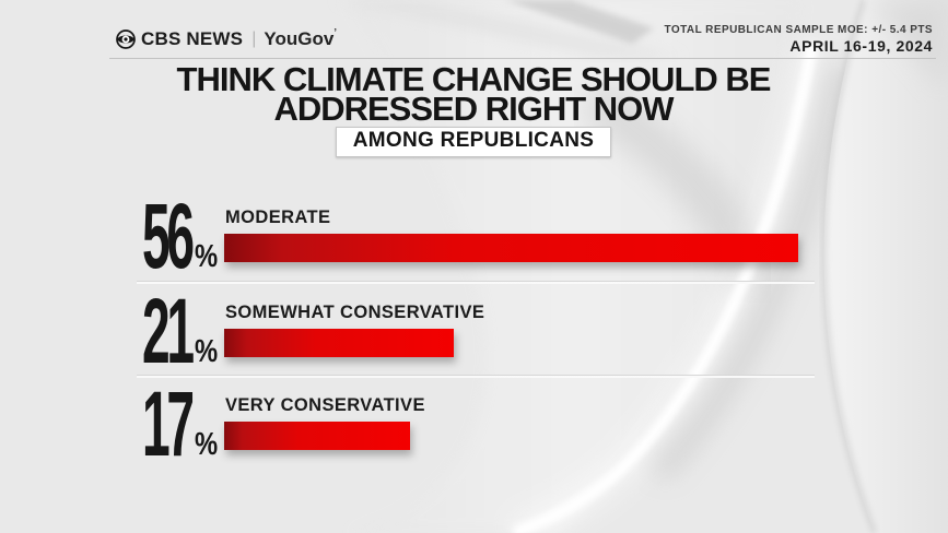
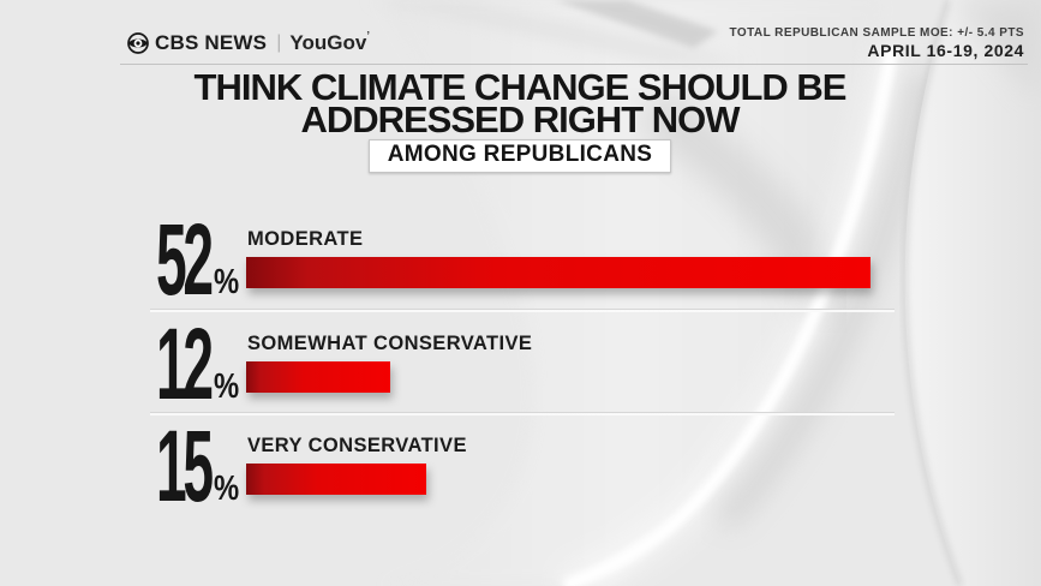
MODERATE: 56 -> 52
SOMEWHAT CONSERVATIVE: 21 -> 12
VERY CONSERVATIVE: 17 -> 15
